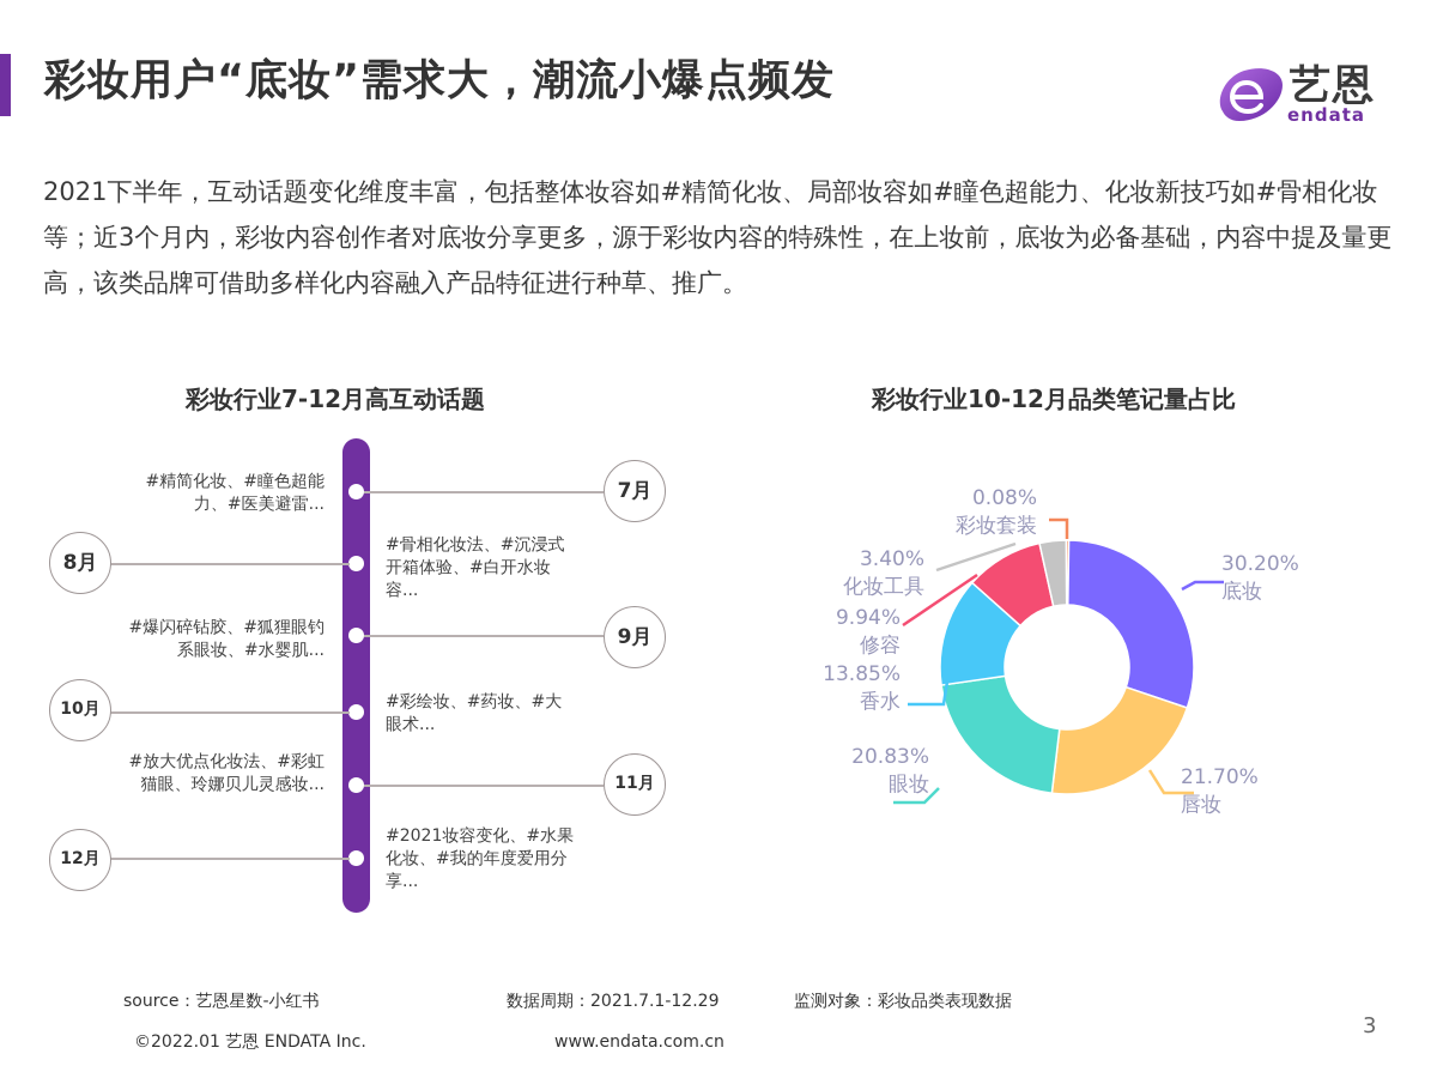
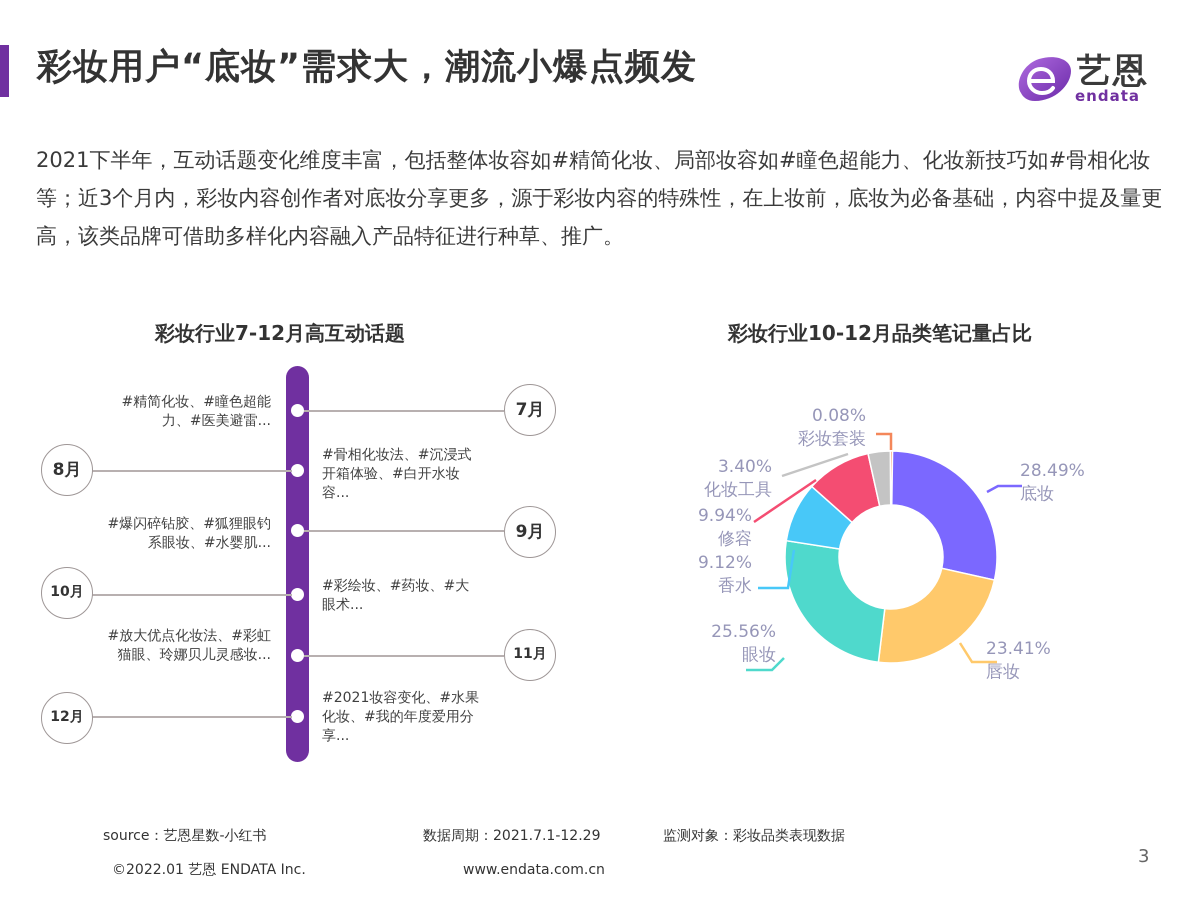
底妆: 30.20% -> 28.49%
唇妆: 21.70% -> 23.41%
眼妆: 20.83% -> 25.56%
香水: 13.85% -> 9.12%
